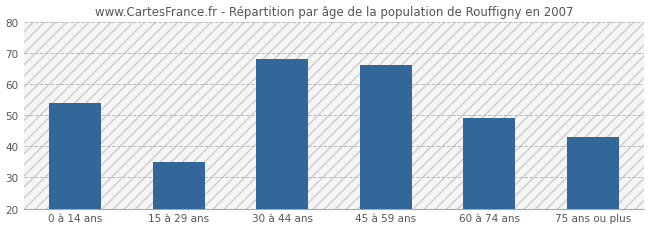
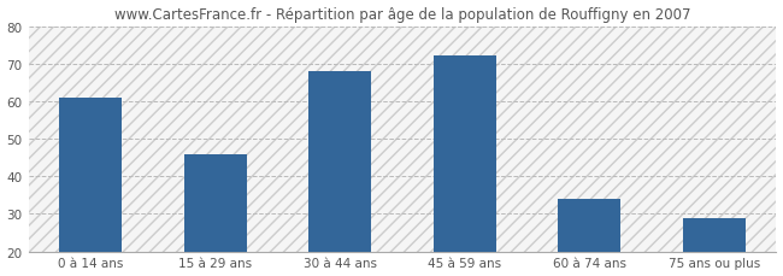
0 à 14 ans: 54 -> 61
15 à 29 ans: 35 -> 46
45 à 59 ans: 66 -> 72
60 à 74 ans: 49 -> 34
75 ans ou plus: 43 -> 29
